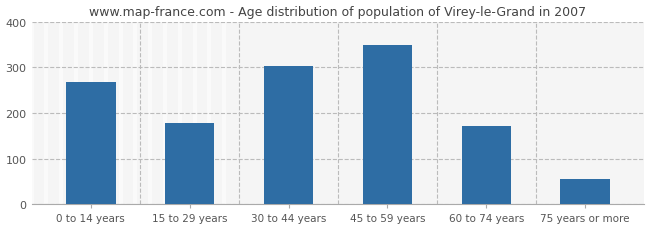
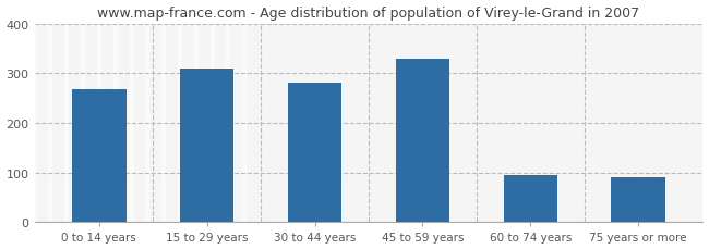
15 to 29 years: 178 -> 310
30 to 44 years: 302 -> 280
45 to 59 years: 348 -> 330
60 to 74 years: 172 -> 95
75 years or more: 55 -> 90
